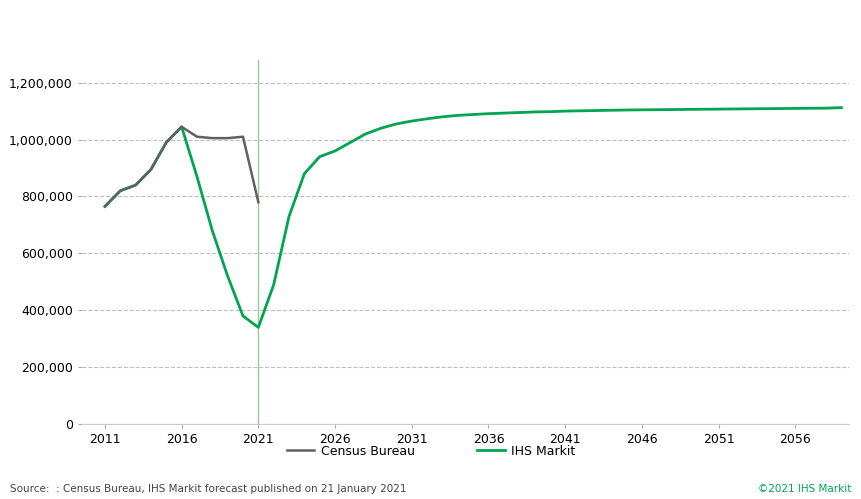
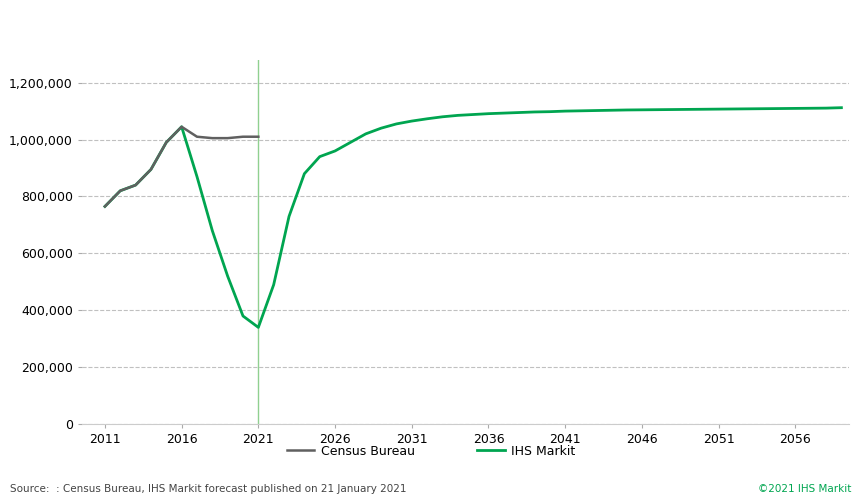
Census Bureau/2021: 780,000 -> 1,010,000
